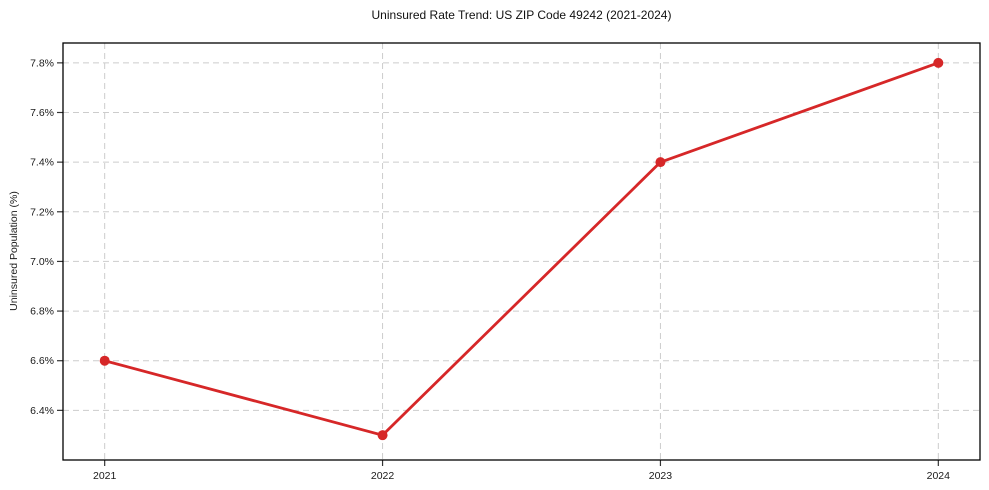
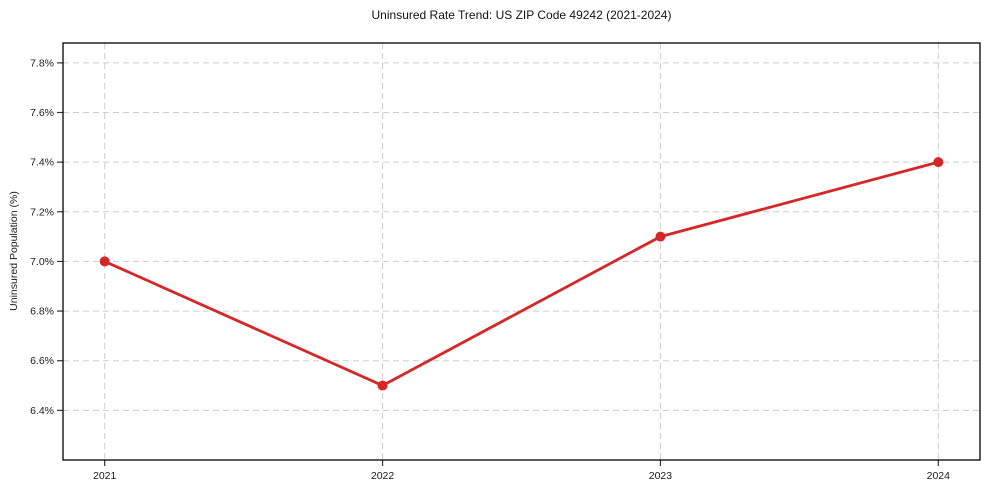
2021: 6.6% -> 7.0%
2022: 6.3% -> 6.5%
2023: 7.4% -> 7.1%
2024: 7.8% -> 7.4%
